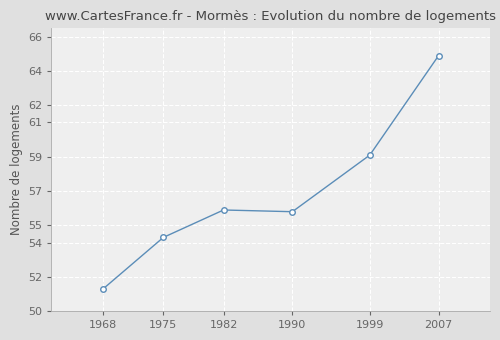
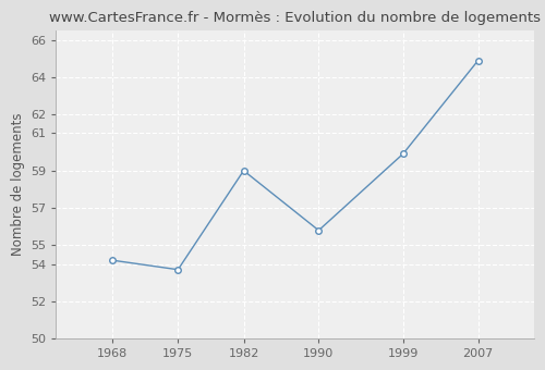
1968: 51.3 -> 54.2
1975: 54.3 -> 53.7
1982: 55.9 -> 59.0
1999: 59.1 -> 59.9
